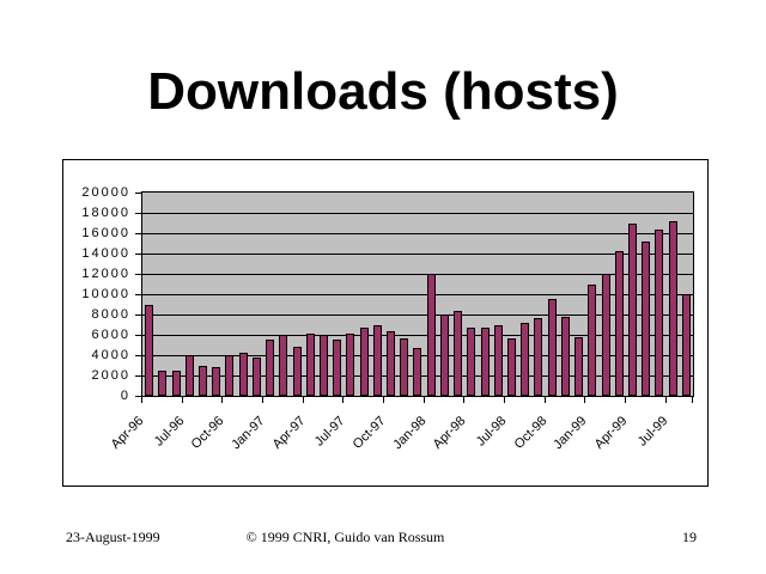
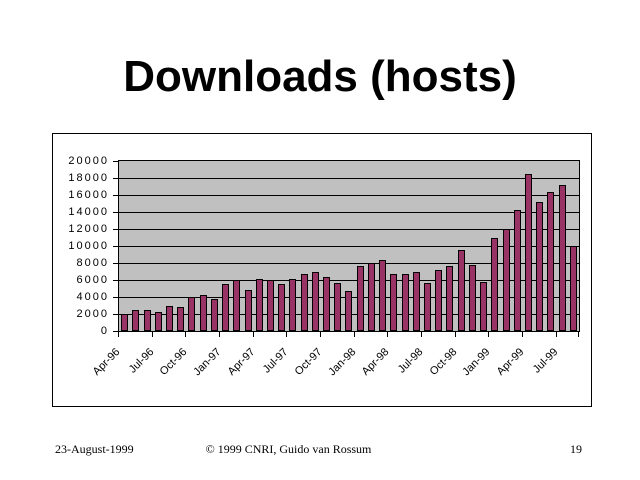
Apr-96: 9000 -> 2000
Jul-96: 4000 -> 2000
Jan-98: 12000 -> 8000
Apr-99: 17000 -> 18000
